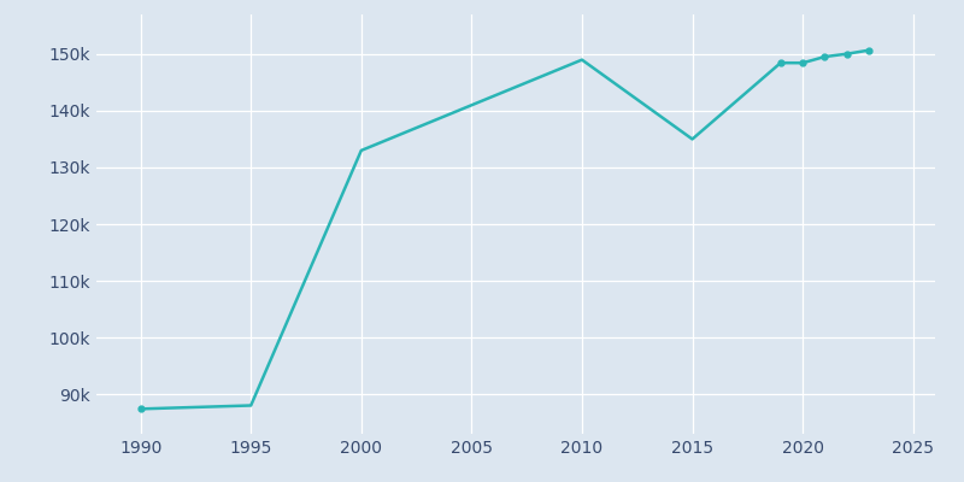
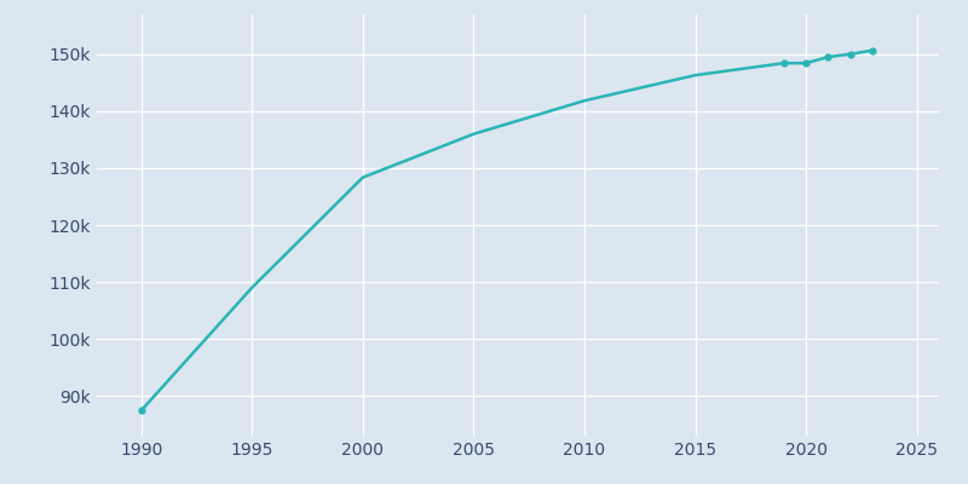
1995: 88.0k -> 109.0k
2000: 133.0k -> 128.4k
2005: 141.0k -> 136.0k
2010: 149.0k -> 141.9k
2015: 135.0k -> 146.3k
